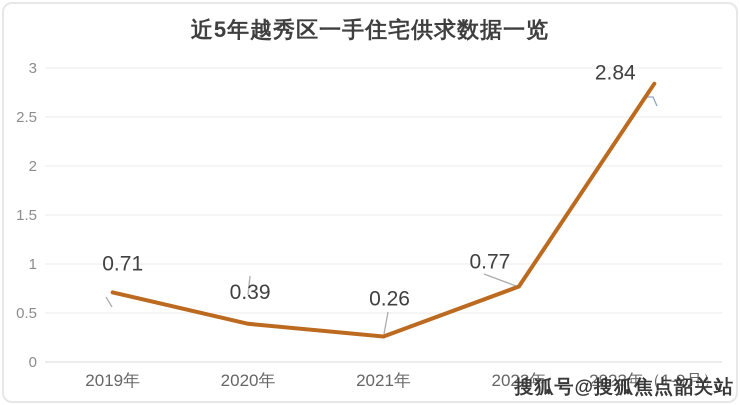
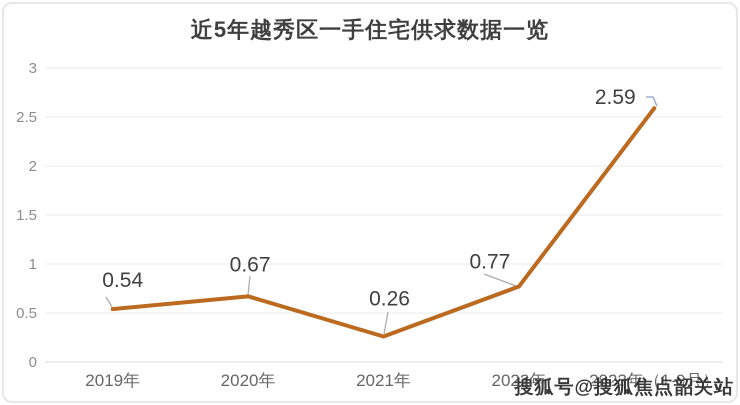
2019年: 0.71 -> 0.54
2020年: 0.39 -> 0.67
2023年（1-9月）: 2.84 -> 2.59
